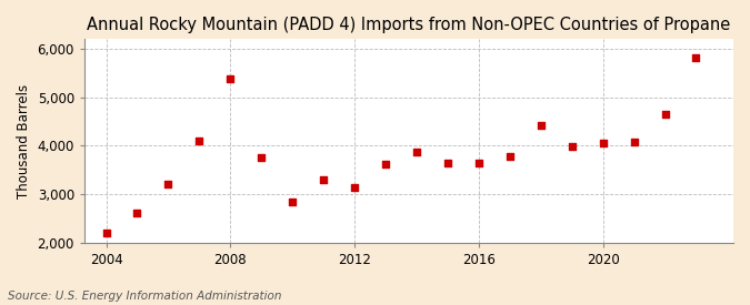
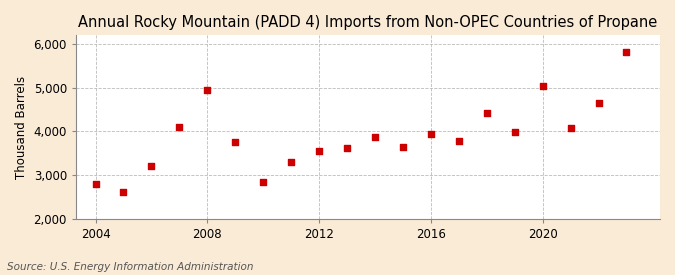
2004: 2,200 -> 2,800
2008: 5,380 -> 4,950
2012: 3,140 -> 3,550
2016: 3,650 -> 3,950
2020: 4,050 -> 5,050
